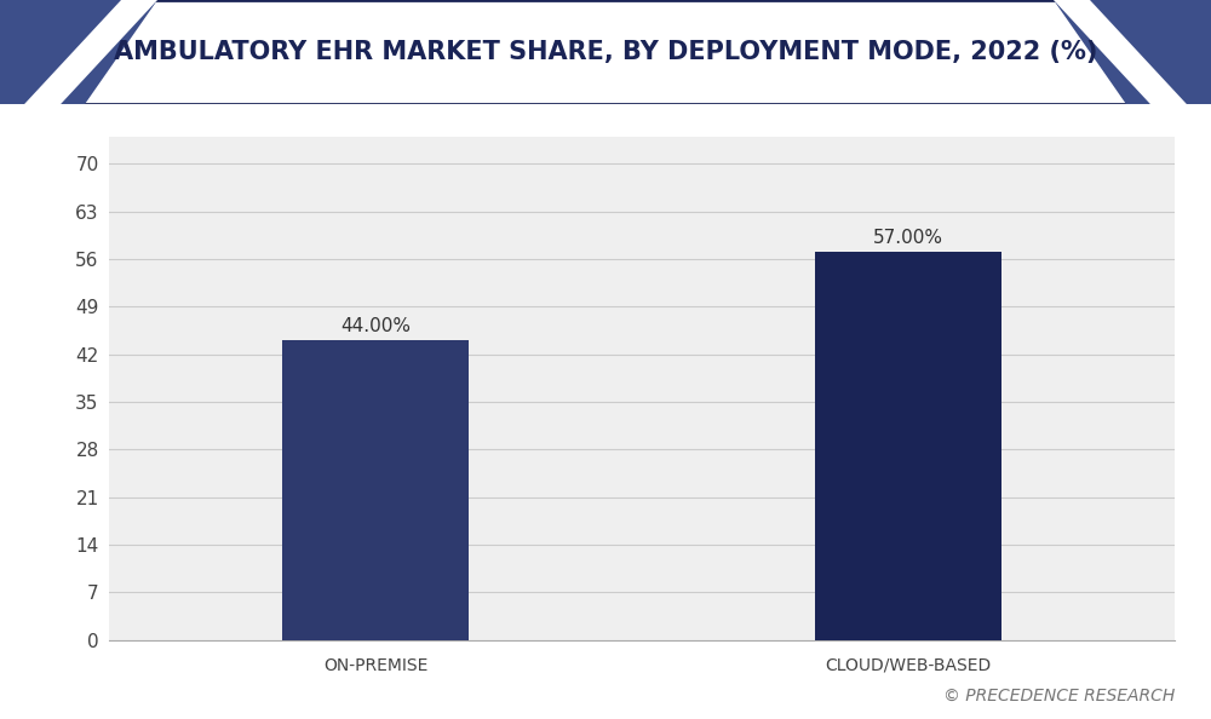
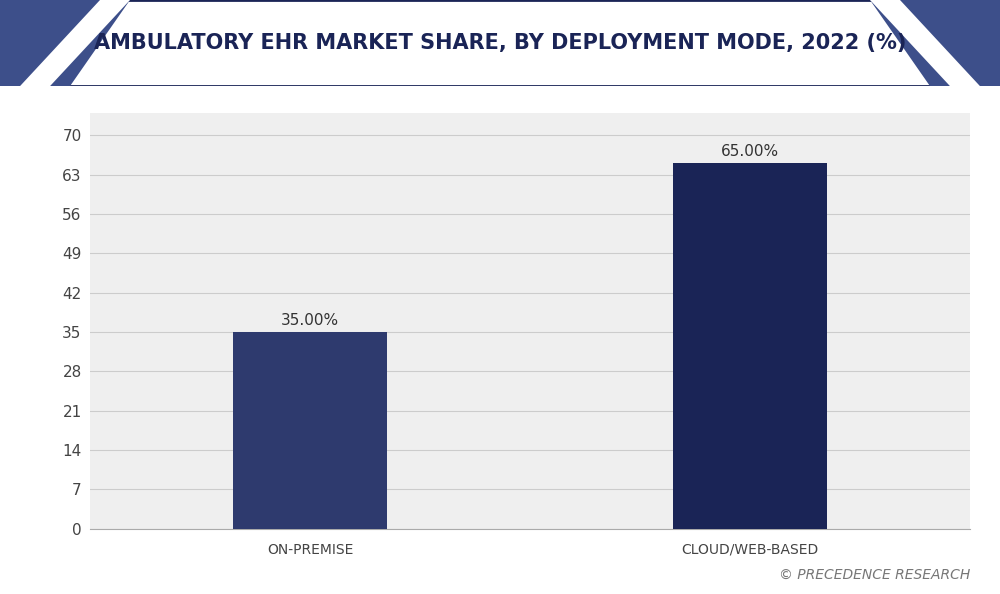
ON-PREMISE: 44.00% -> 35.00%
CLOUD/WEB-BASED: 57.00% -> 65.00%
